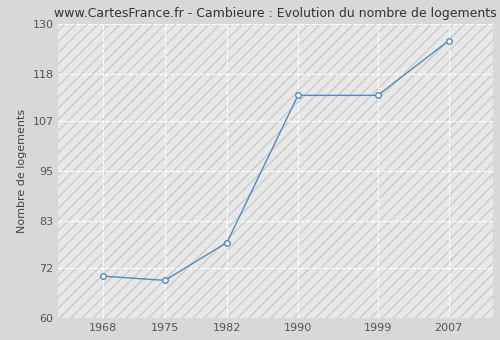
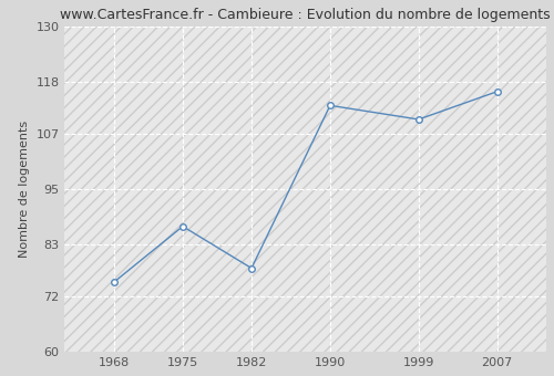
1968: 70 -> 75
1975: 69 -> 87
1999: 113 -> 110
2007: 126 -> 116
